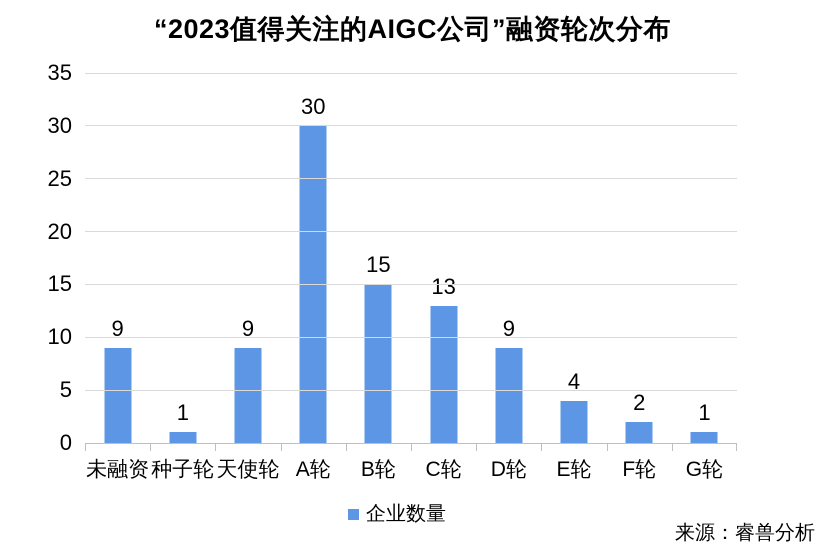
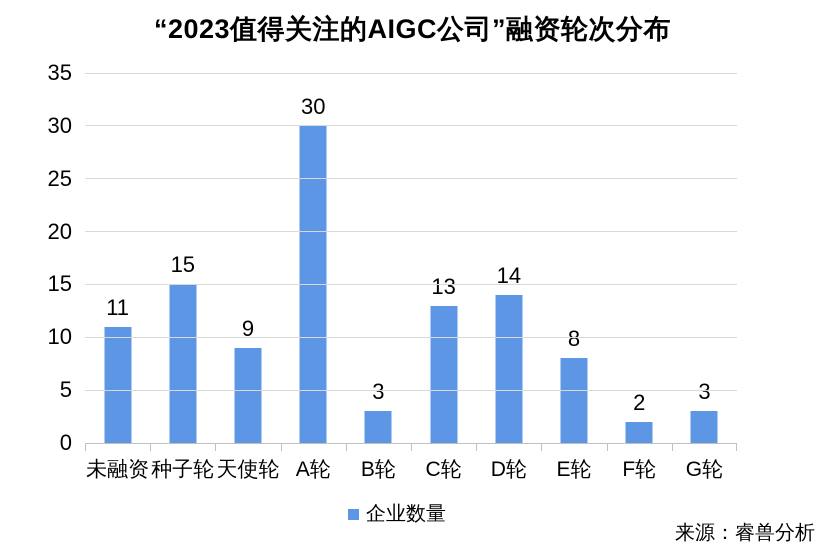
未融资: 9 -> 11
种子轮: 1 -> 15
B轮: 15 -> 3
D轮: 9 -> 14
E轮: 4 -> 8
G轮: 1 -> 3
